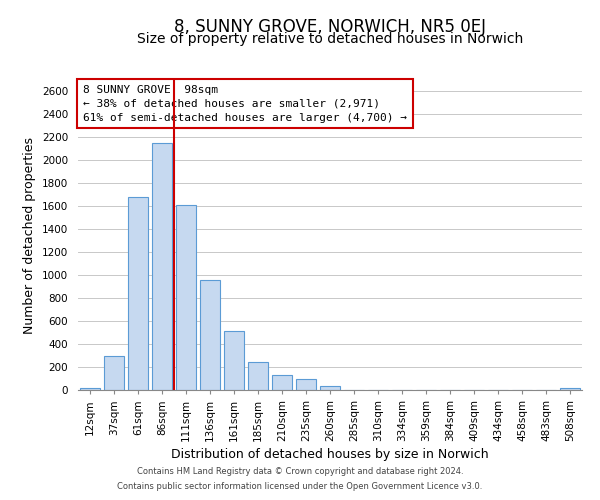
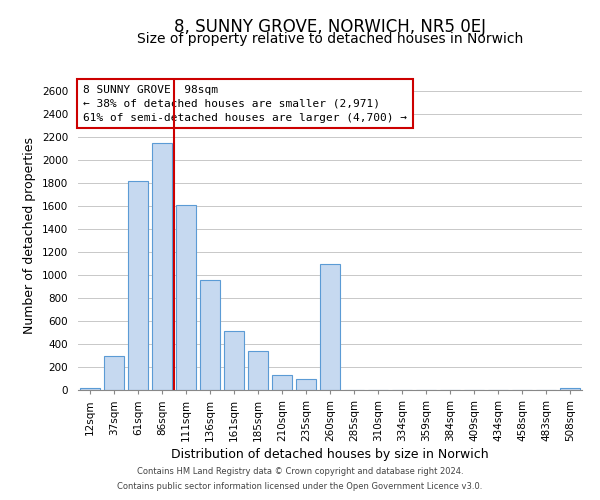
61sqm: 1680 -> 1820
185sqm: 240 -> 340
260sqm: 40 -> 1100
